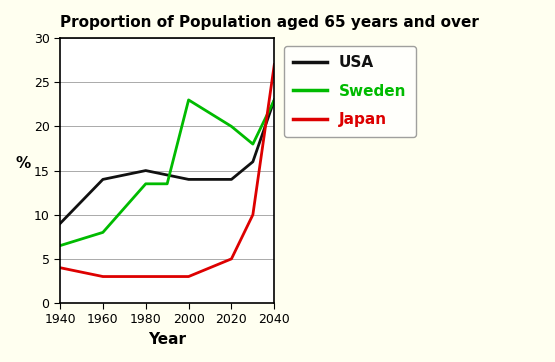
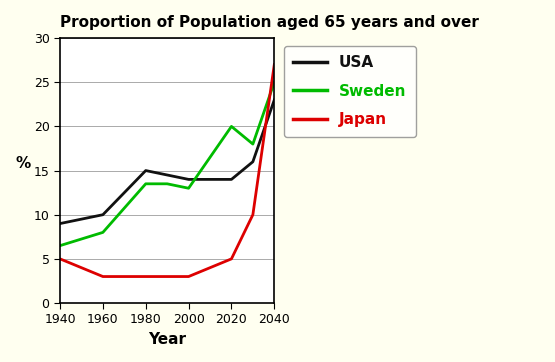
Japan/1940: 4 -> 5
USA/1960: 14.0 -> 10.0
Sweden/2000: 23.0 -> 13.0
Sweden/2040: 23.0 -> 25.0
